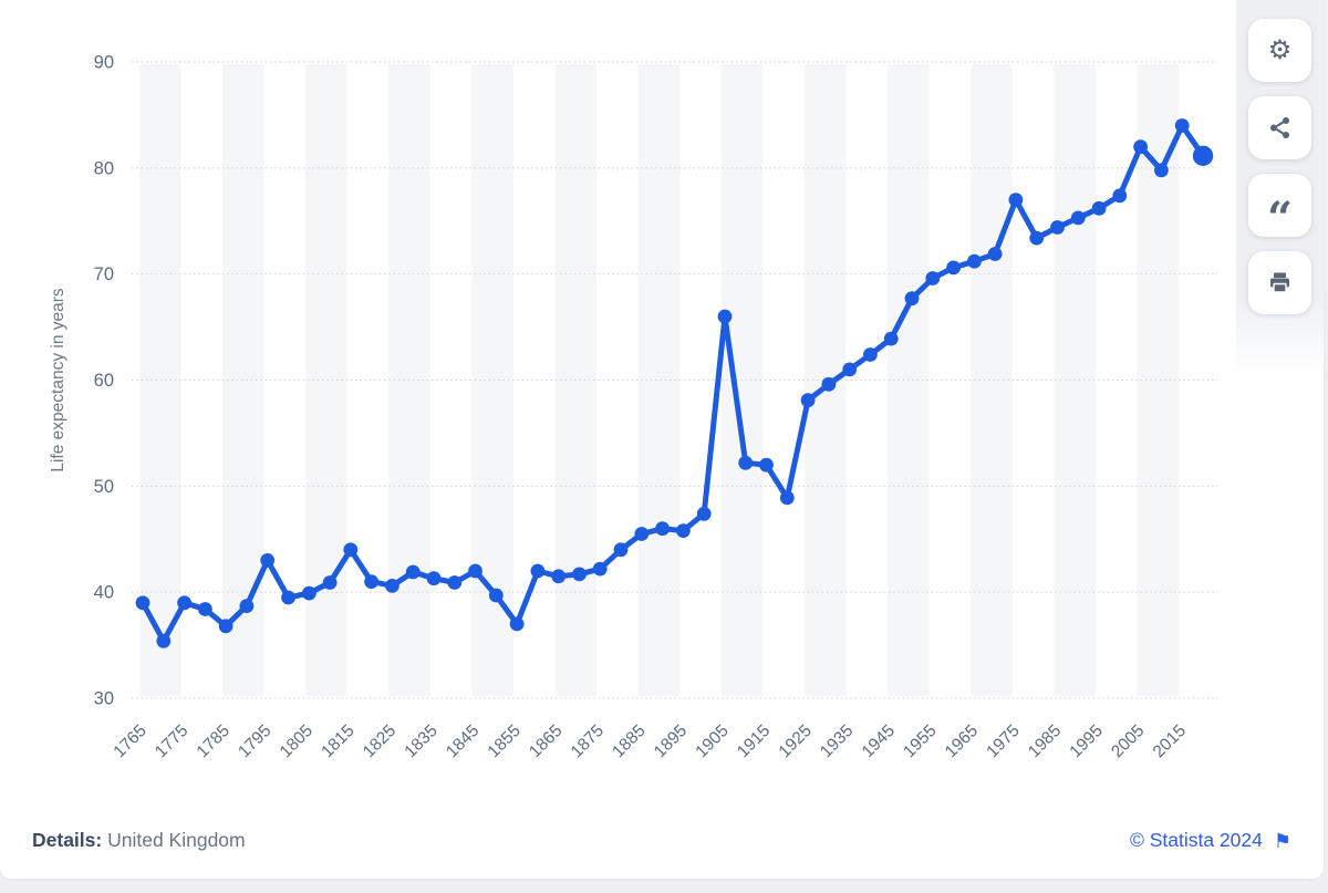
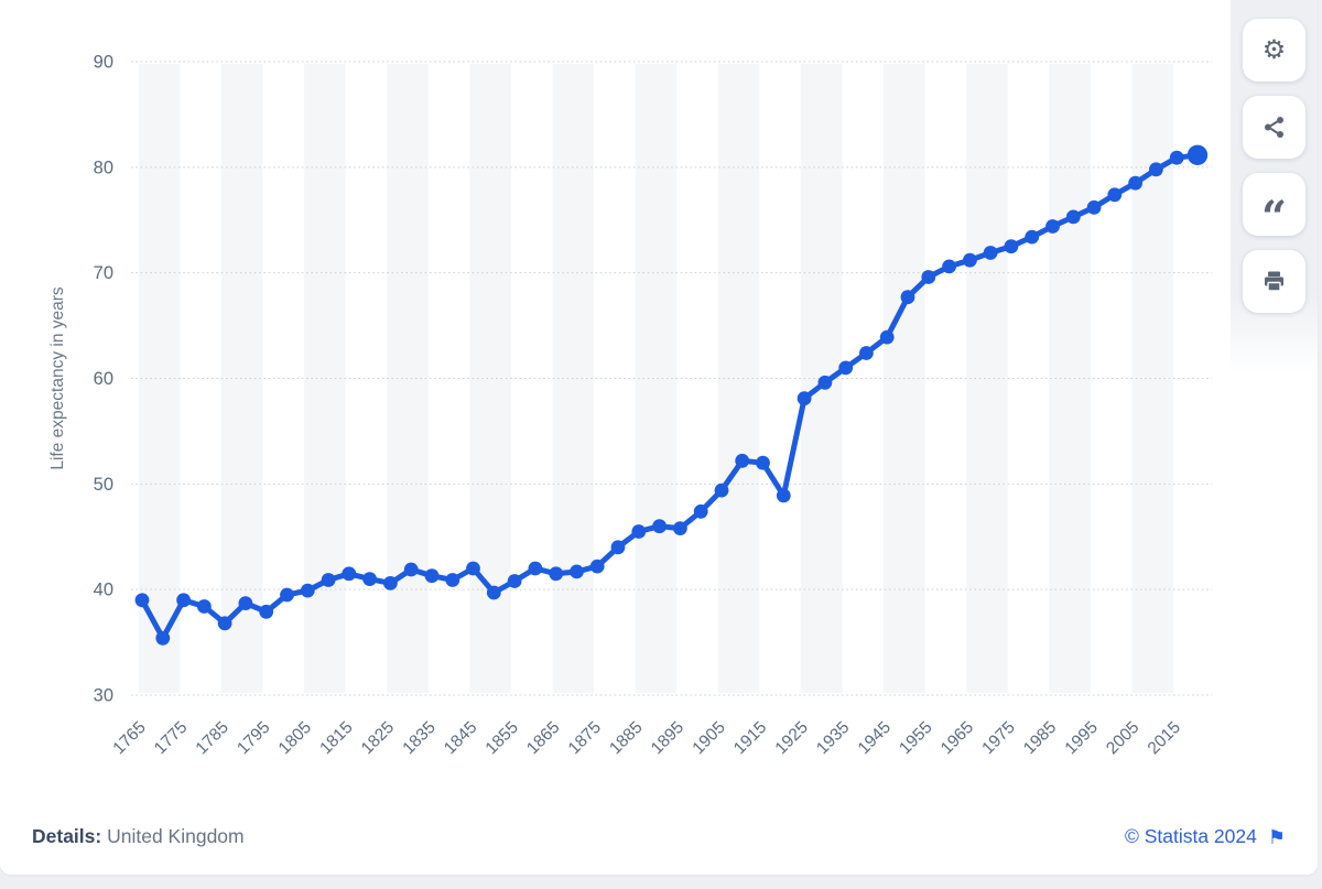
1795: 43 -> 38
1815: 44 -> 42
1855: 37 -> 41
1905: 66 -> 49
1975: 77 -> 72
2005: 82 -> 78
2015: 84 -> 81
